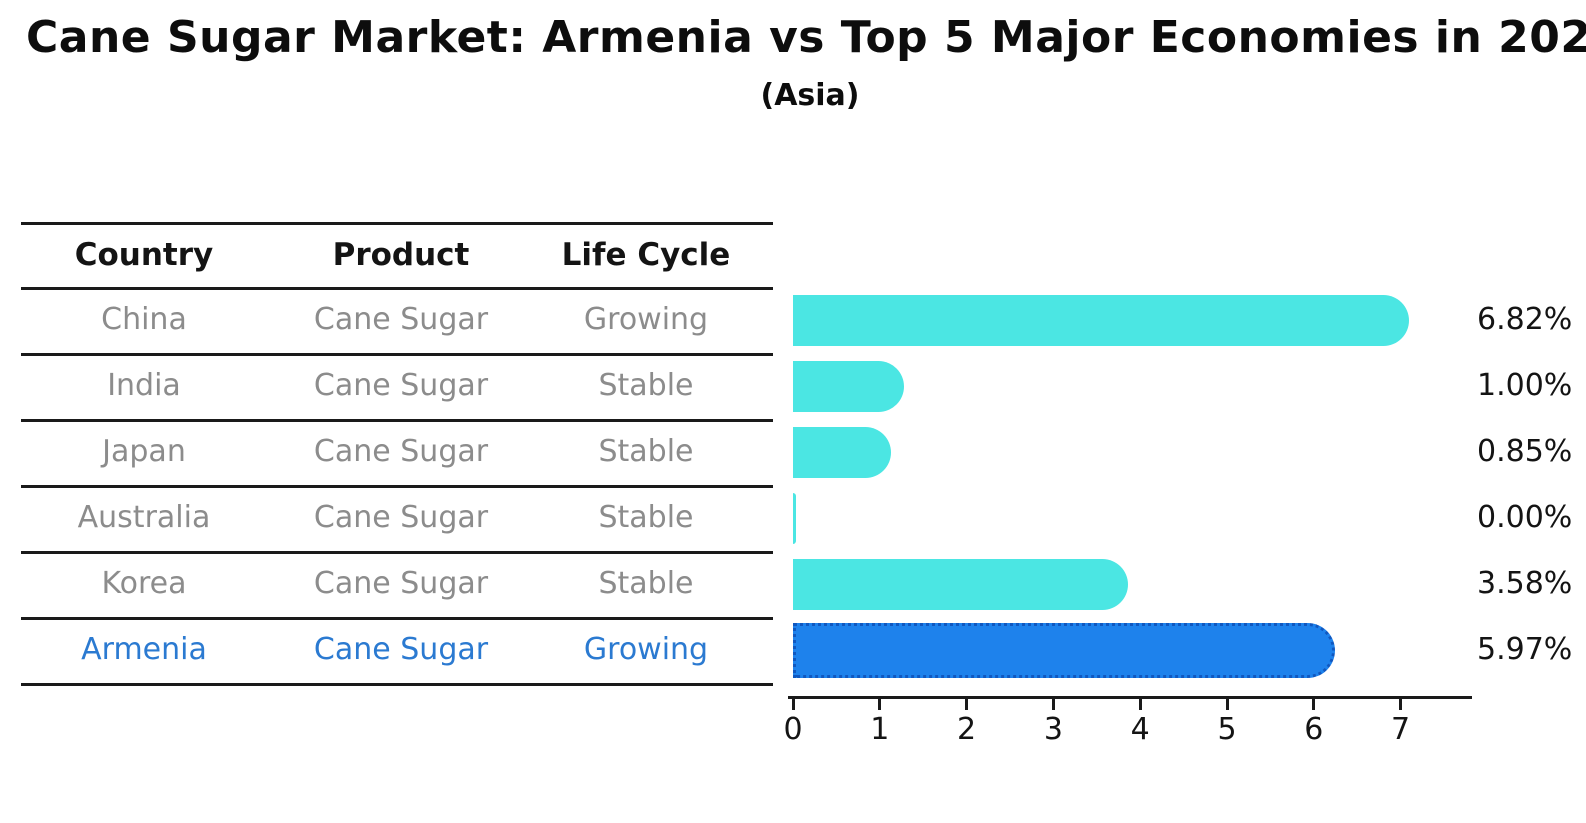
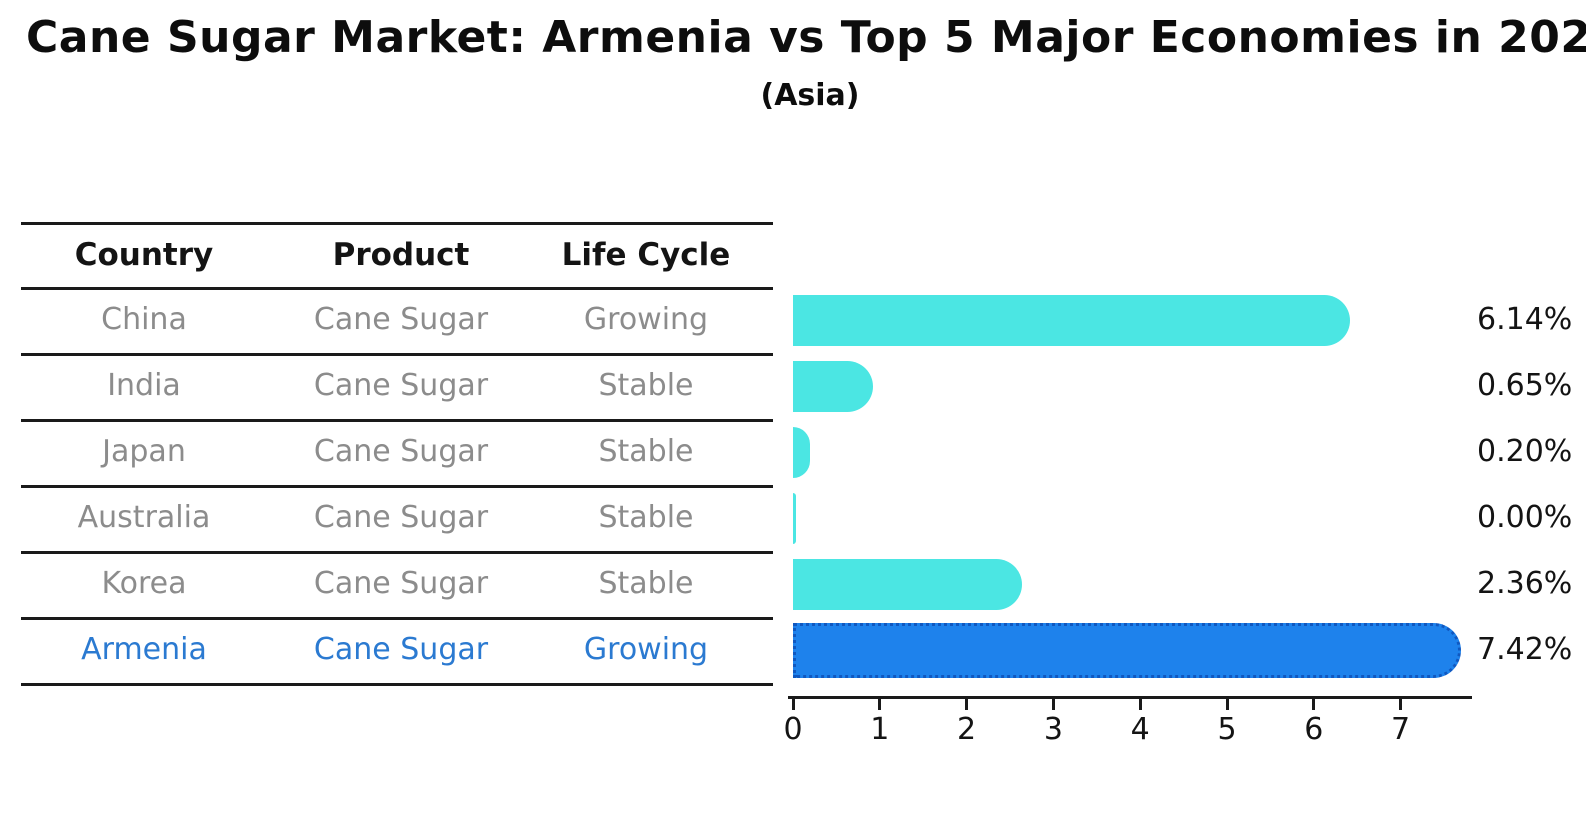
China: 6.82% -> 6.14%
India: 1.00% -> 0.65%
Japan: 0.85% -> 0.20%
Korea: 3.58% -> 2.36%
Armenia: 5.97% -> 7.42%
